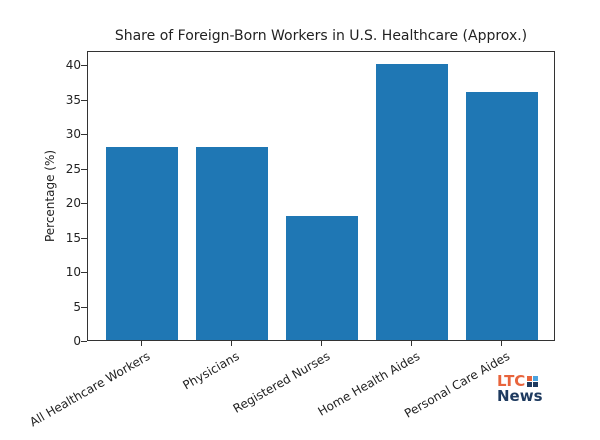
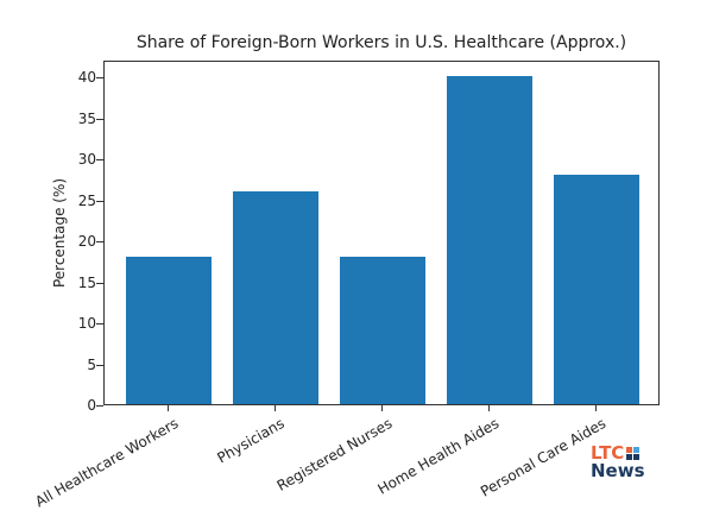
All Healthcare Workers: 28 -> 18
Physicians: 28 -> 26
Personal Care Aides: 36 -> 28
